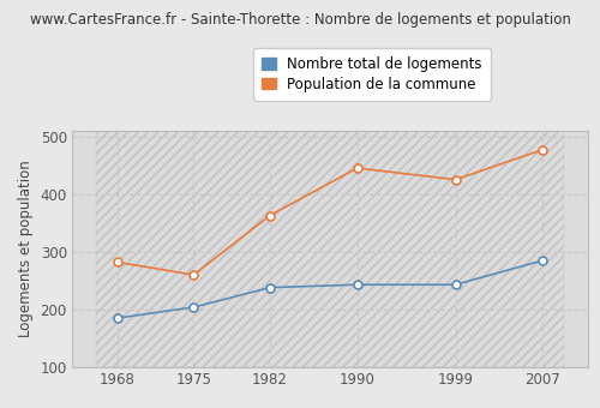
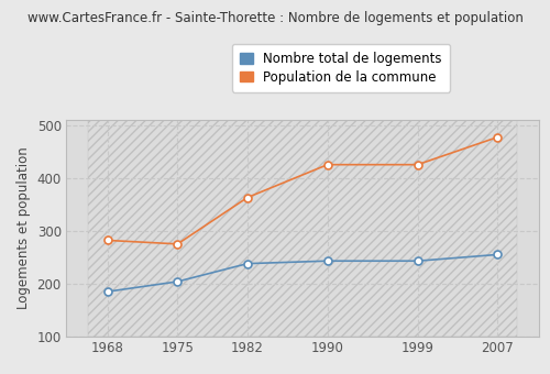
Population de la commune/1975: 260 -> 275
Population de la commune/1990: 445 -> 425
Nombre total de logements/2007: 285 -> 255
